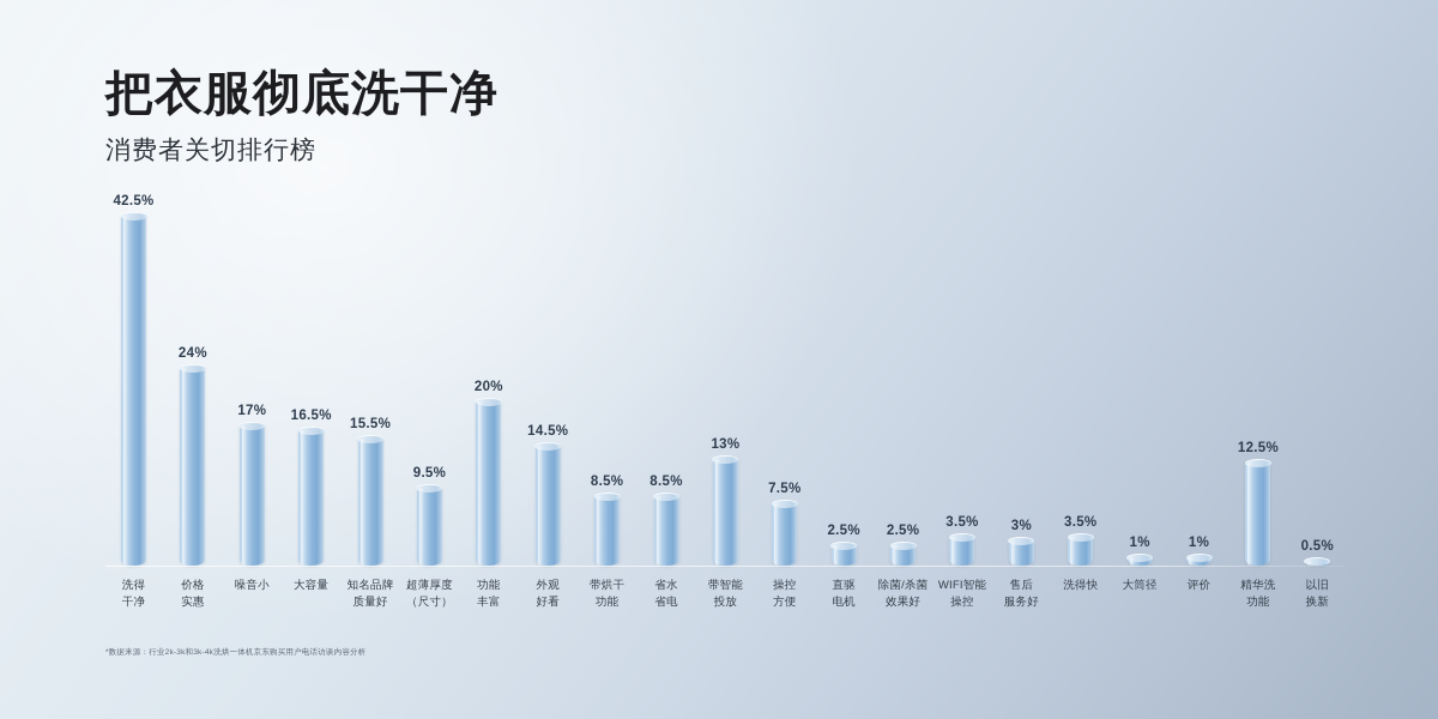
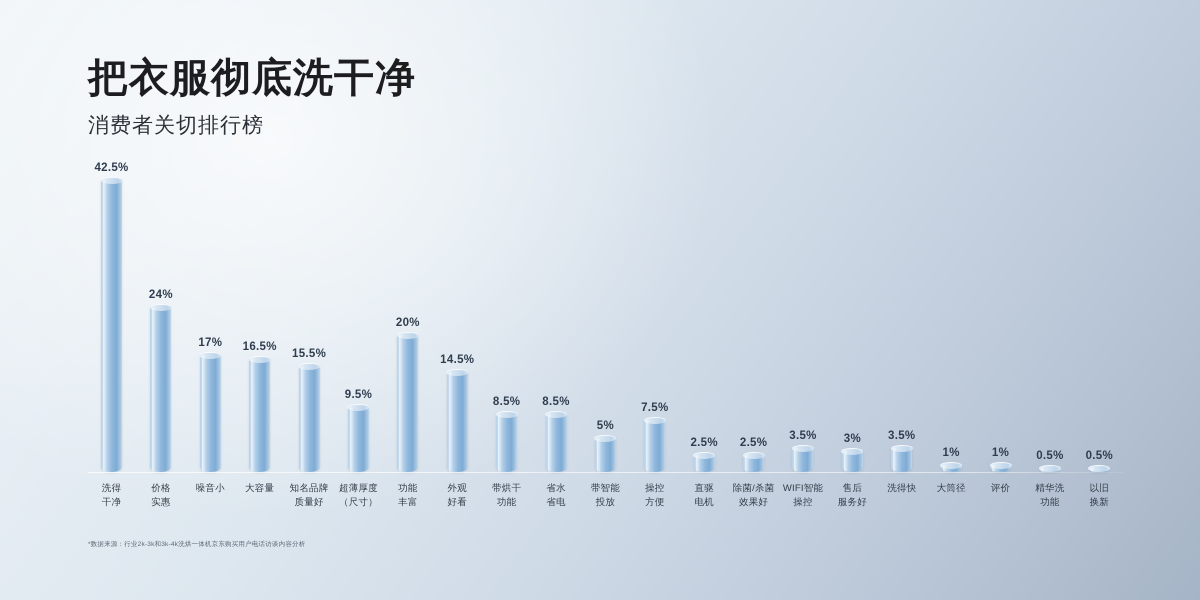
带智能投放: 13% -> 5%
精华洗功能: 12.5% -> 0.5%
